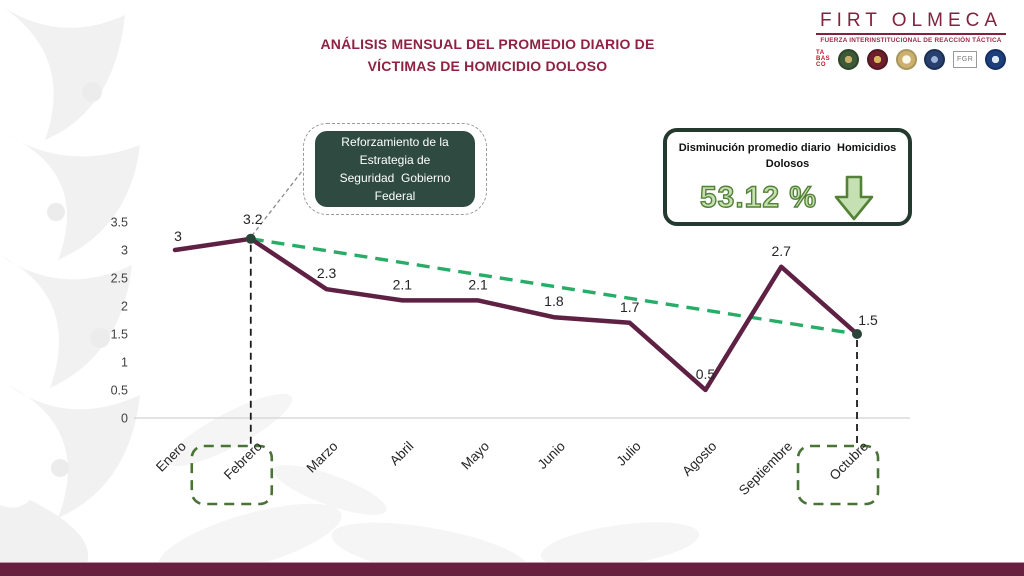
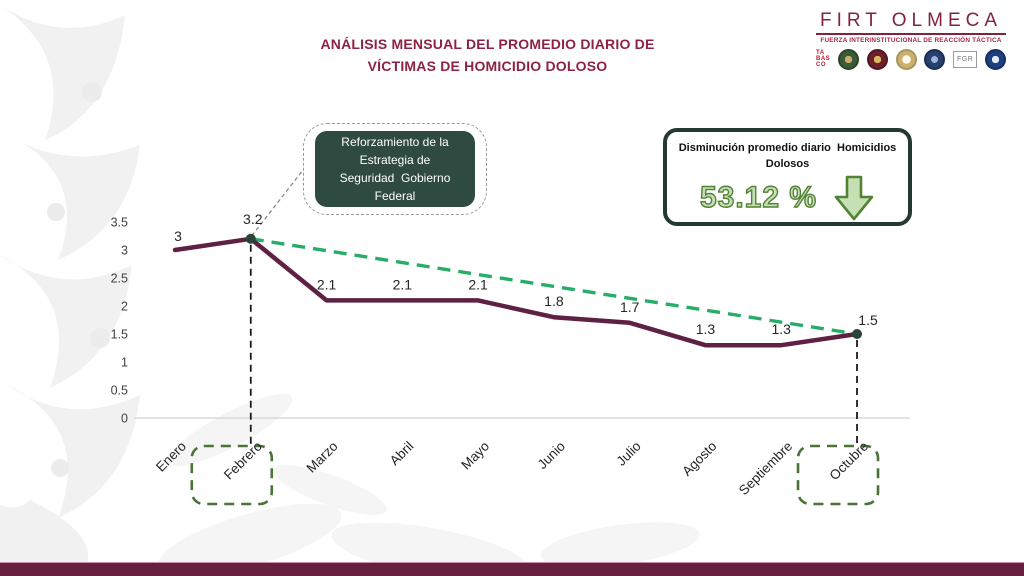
Marzo: 2.3 -> 2.1
Agosto: 0.5 -> 1.3
Septiembre: 2.7 -> 1.3
